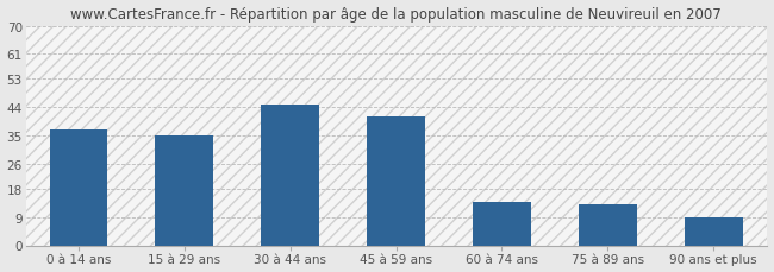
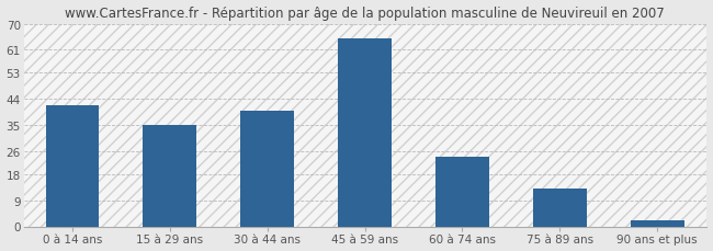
0 à 14 ans: 37 -> 42
30 à 44 ans: 45 -> 40
45 à 59 ans: 41 -> 65
60 à 74 ans: 14 -> 24
90 ans et plus: 9 -> 2
